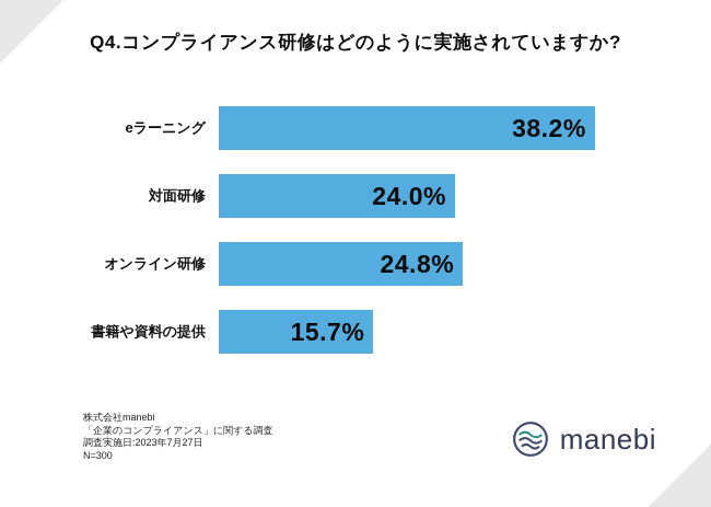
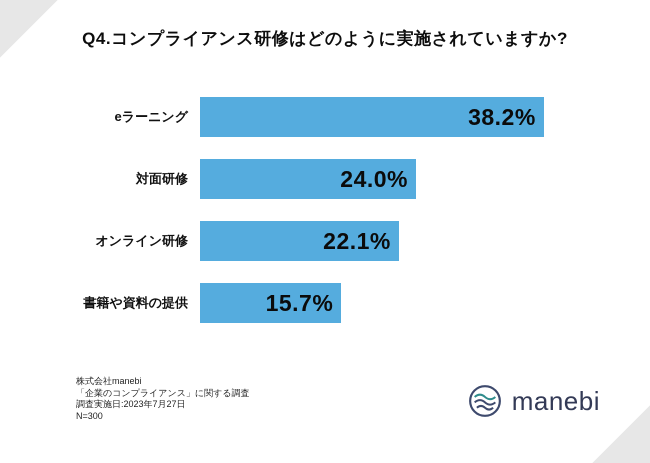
オンライン研修: 24.8% -> 22.1%
